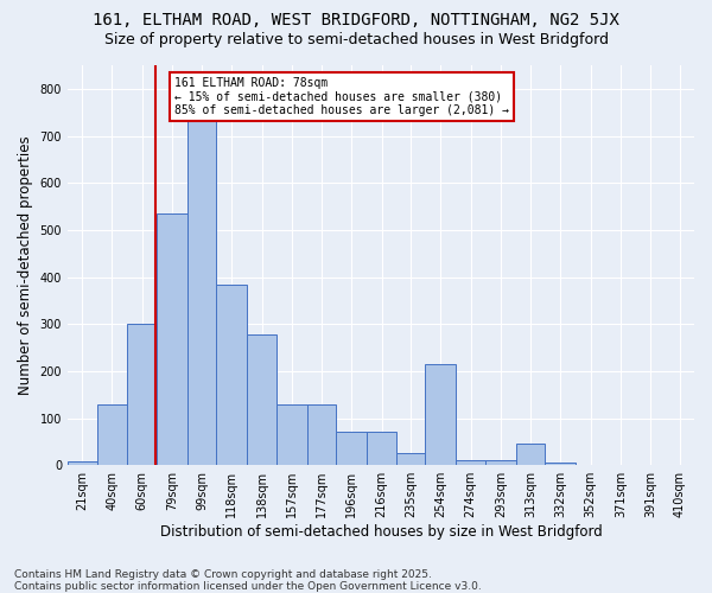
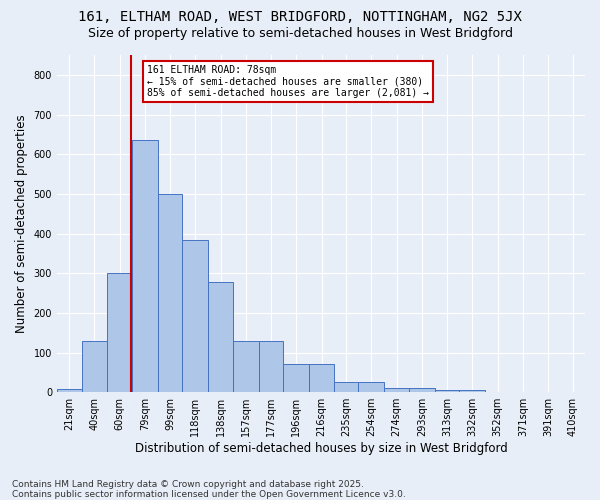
79sqm: 535 -> 635
99sqm: 735 -> 500
254sqm: 215 -> 25
313sqm: 45 -> 5
